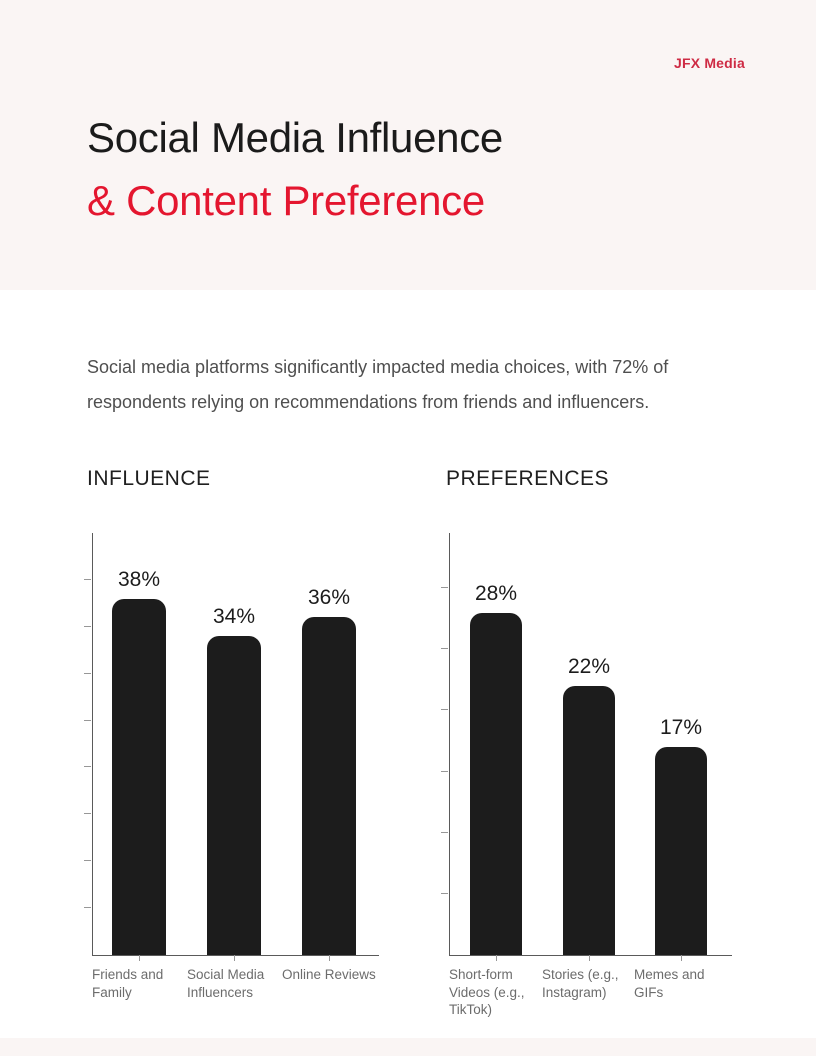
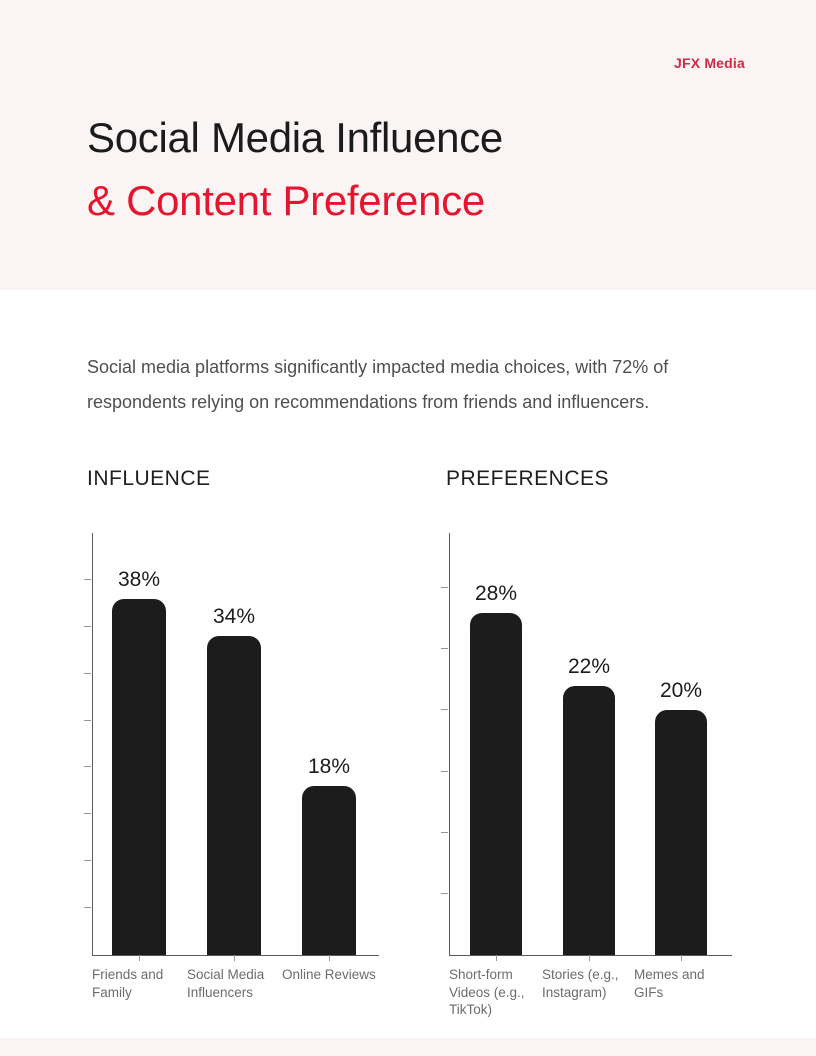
INFLUENCE/Online Reviews: 36% -> 18%
PREFERENCES/Memes and GIFs: 17% -> 20%
